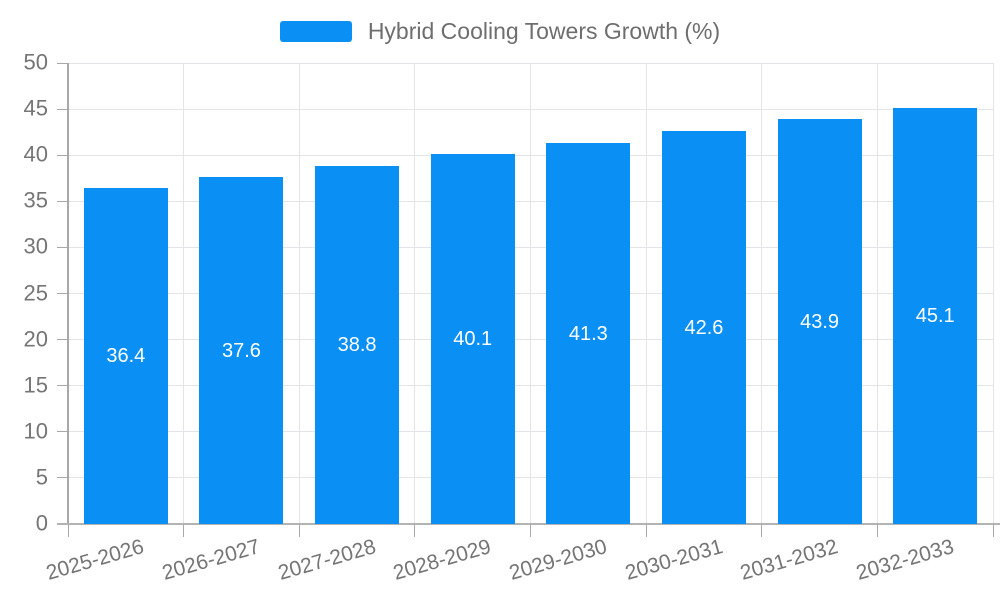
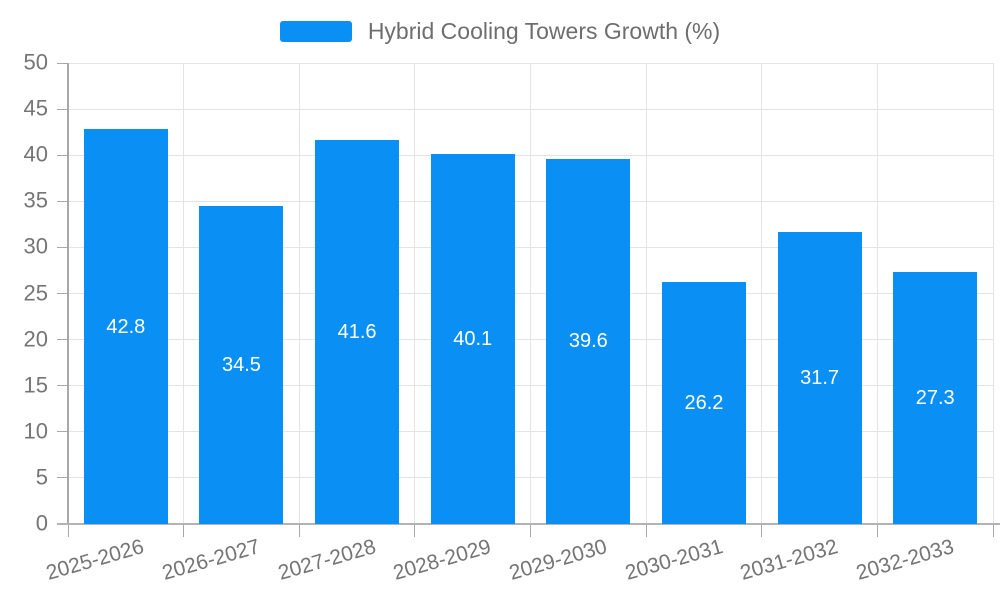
2025-2026: 36.4 -> 42.8
2026-2027: 37.6 -> 34.5
2027-2028: 38.8 -> 41.6
2029-2030: 41.3 -> 39.6
2030-2031: 42.6 -> 26.2
2031-2032: 43.9 -> 31.7
2032-2033: 45.1 -> 27.3
